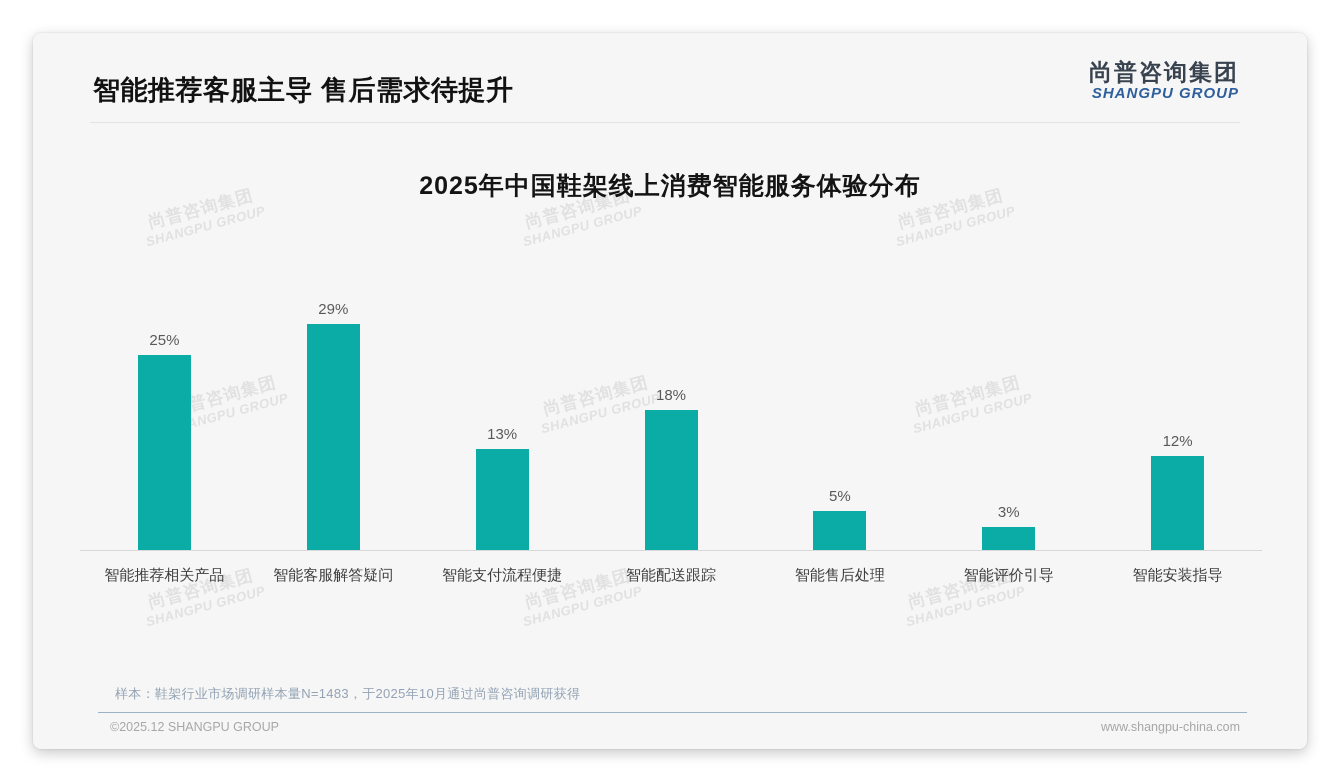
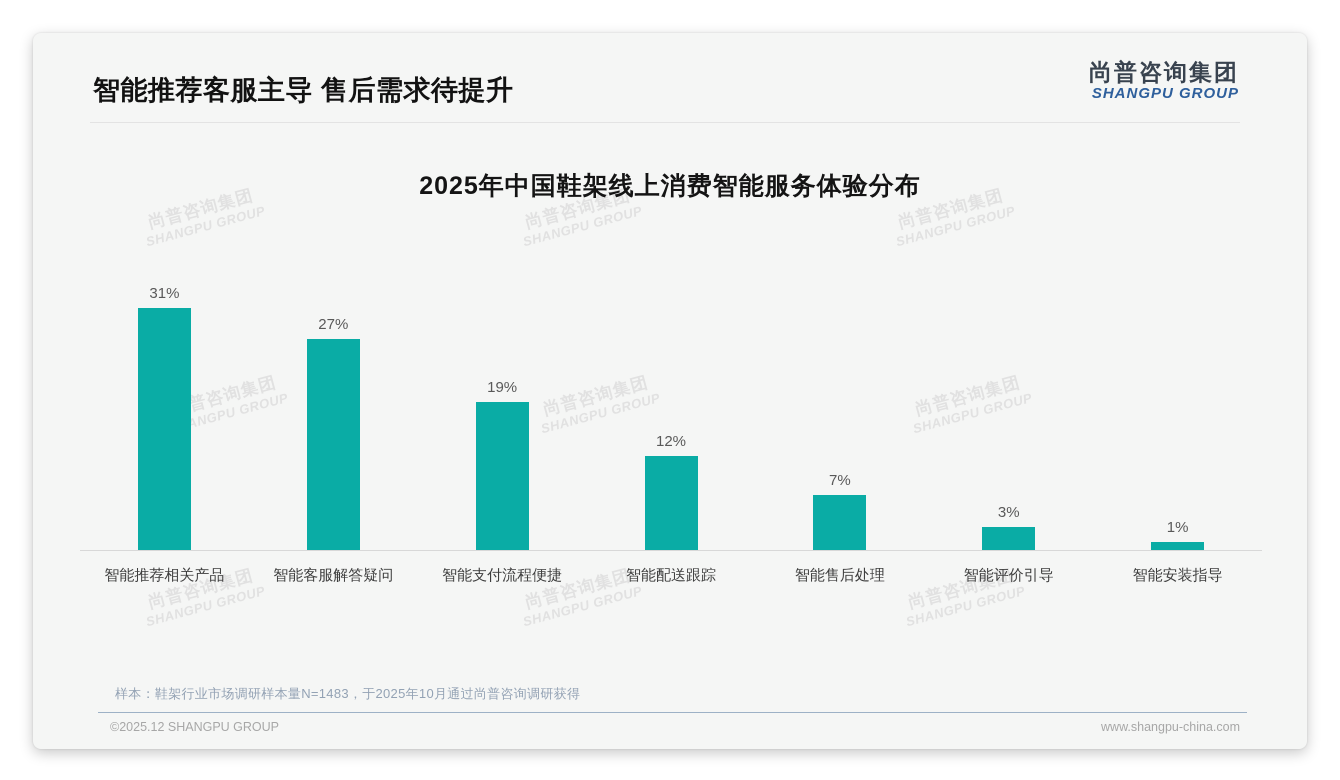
智能推荐相关产品: 25% -> 31%
智能客服解答疑问: 29% -> 27%
智能支付流程便捷: 13% -> 19%
智能配送跟踪: 18% -> 12%
智能售后处理: 5% -> 7%
智能安装指导: 12% -> 1%
